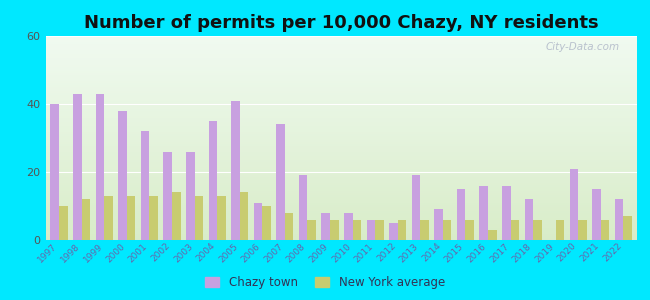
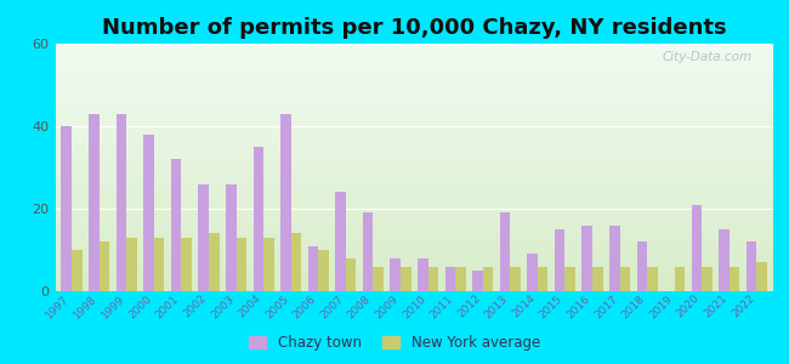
Chazy town/2005: 41 -> 43
Chazy town/2007: 34 -> 24
New York average/2016: 3 -> 6
